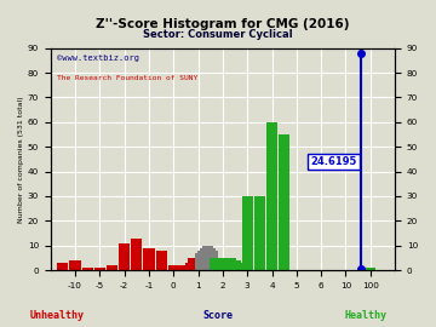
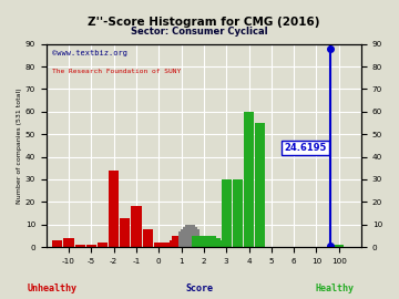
-2: 11 -> 34
-1: 9 -> 18
